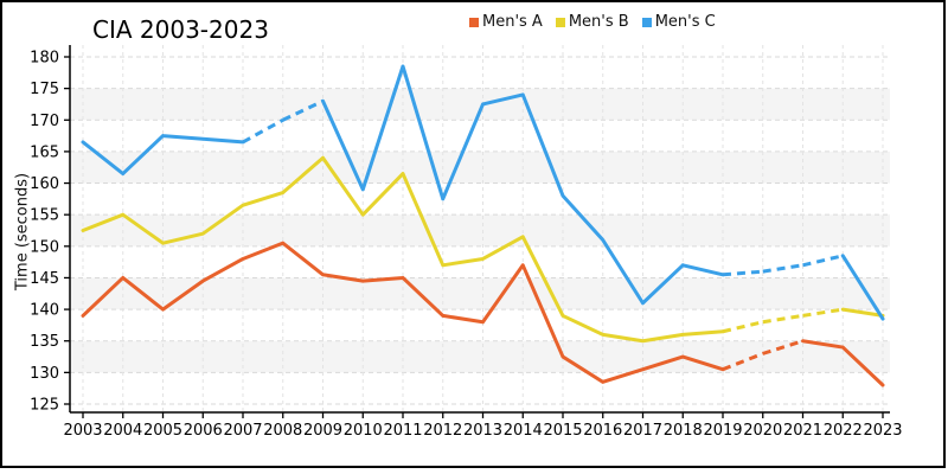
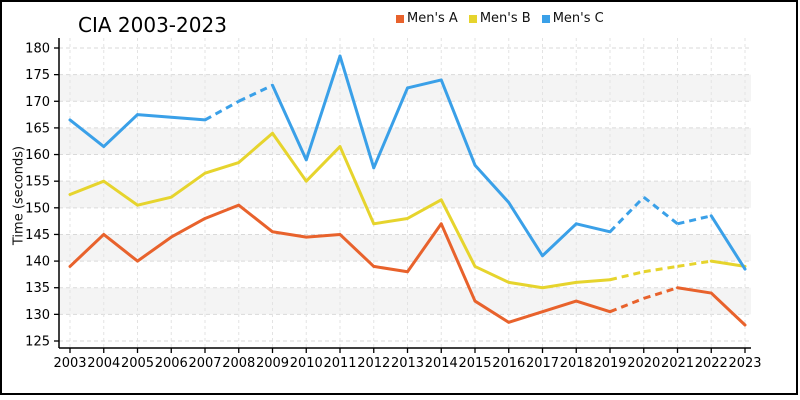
Men's C/2020: 146 -> 152
